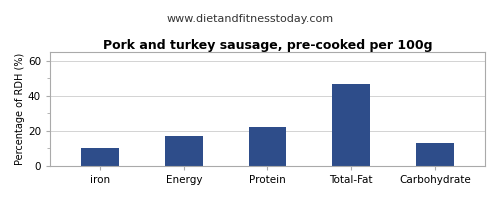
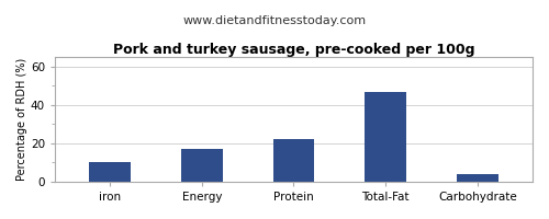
Carbohydrate: 13 -> 4
